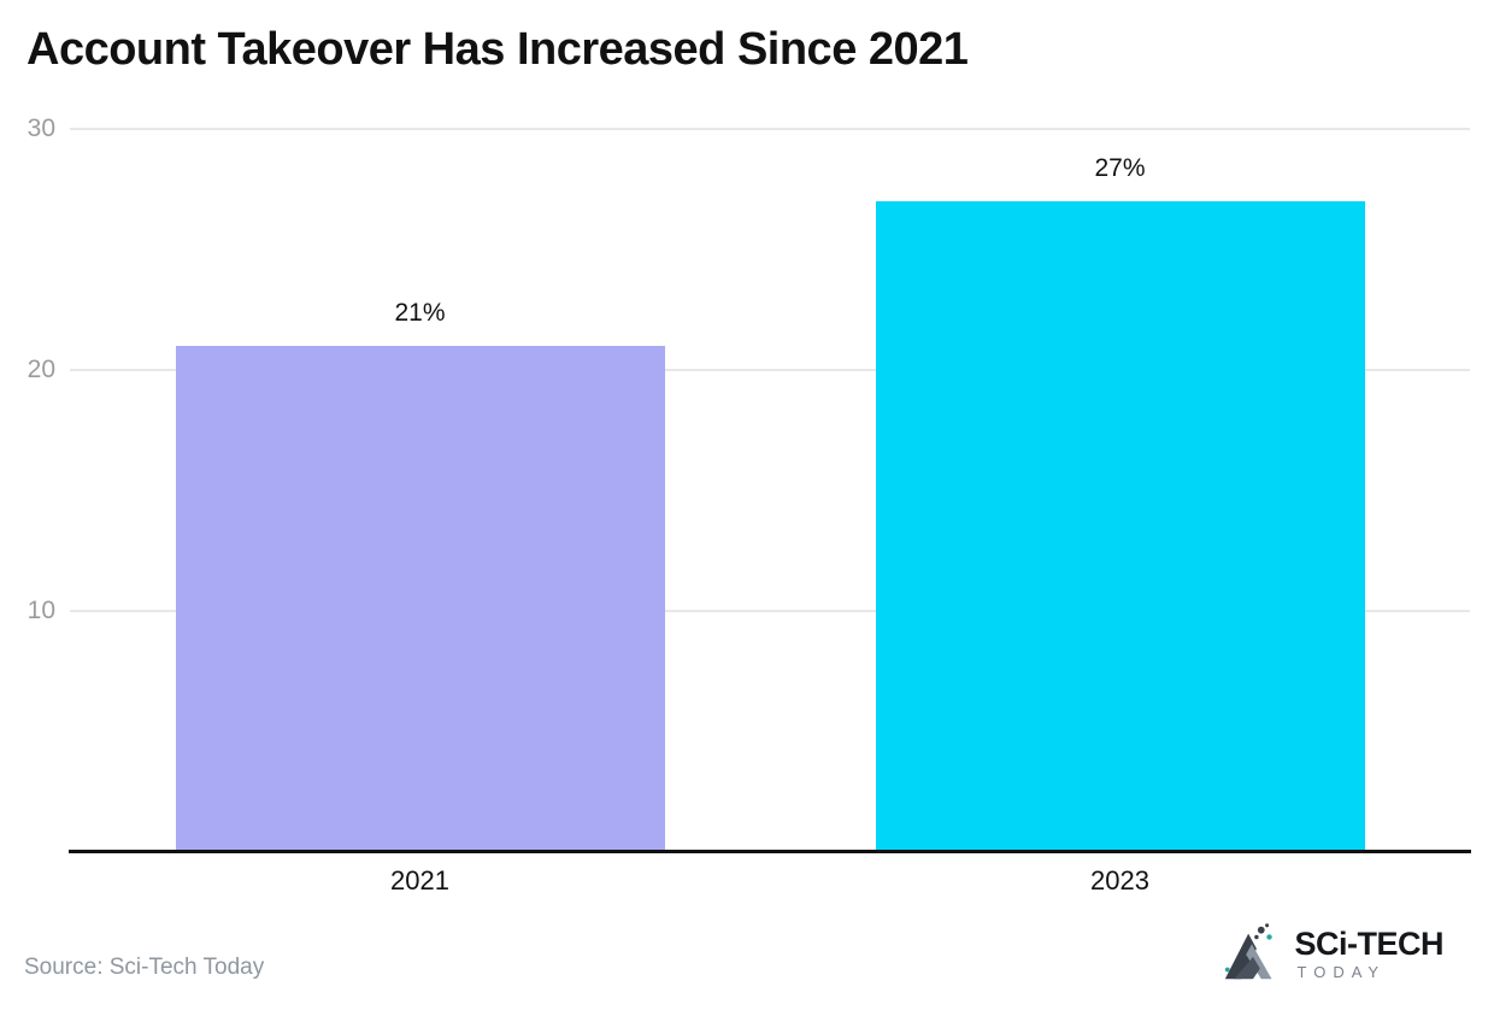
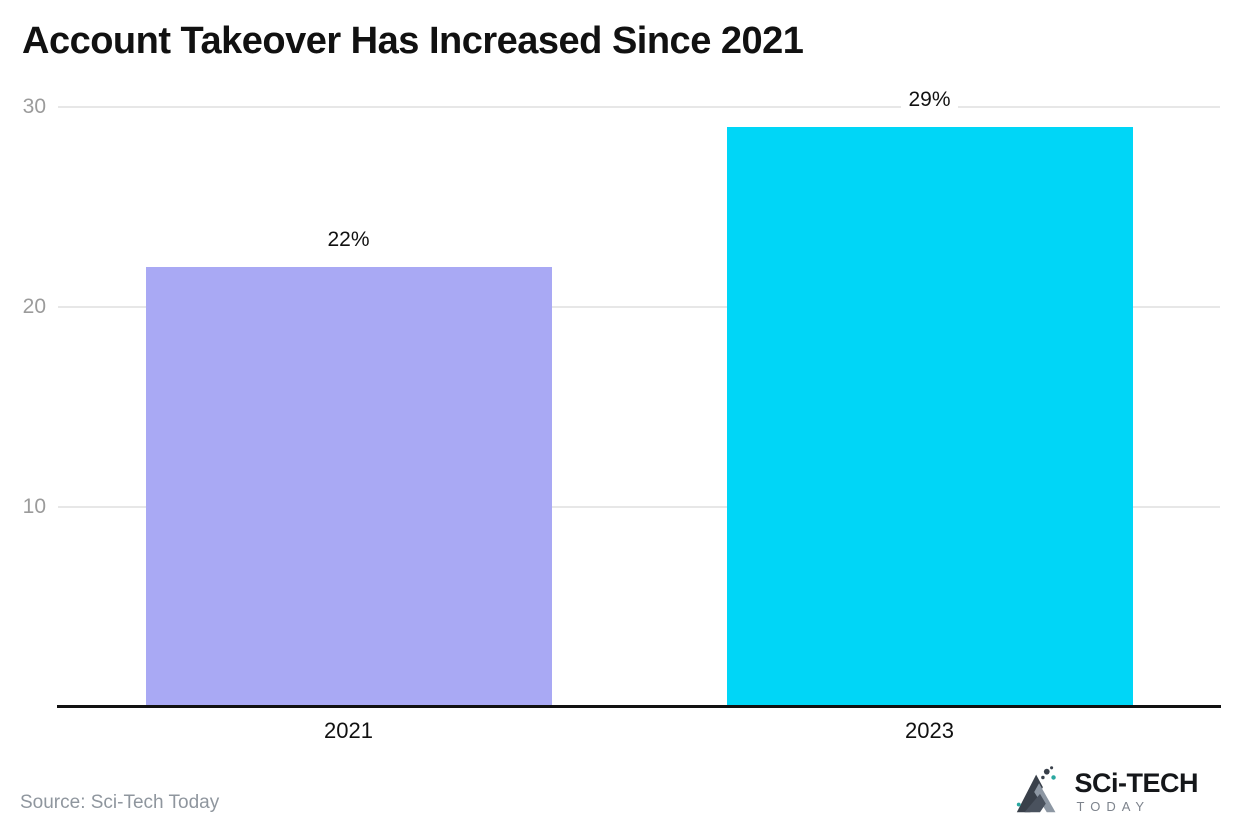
2021: 21% -> 22%
2023: 27% -> 29%
